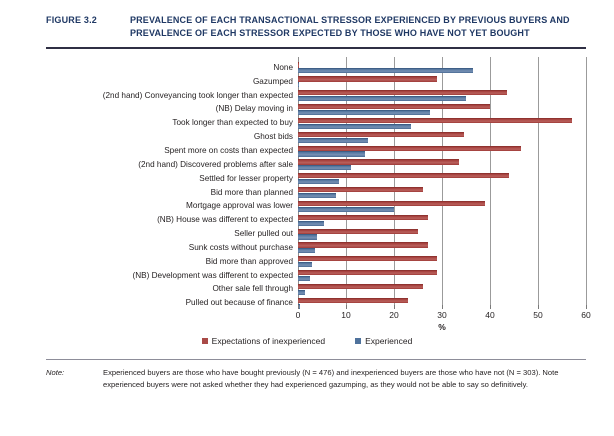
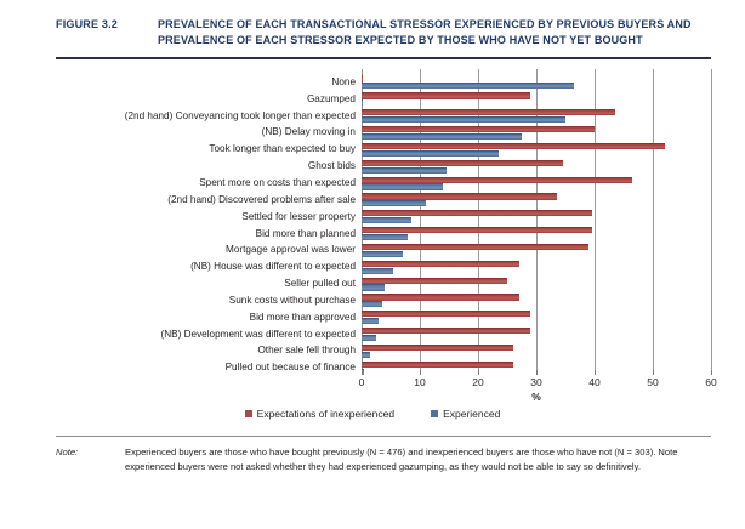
Expectations of inexperienced/Took longer than expected to buy: 57 -> 52
Expectations of inexperienced/Settled for lesser property: 44 -> 40
Expectations of inexperienced/Bid more than planned: 26 -> 40
Experienced/Mortgage approval was lower: 20 -> 7
Expectations of inexperienced/Pulled out because of finance: 23 -> 26
